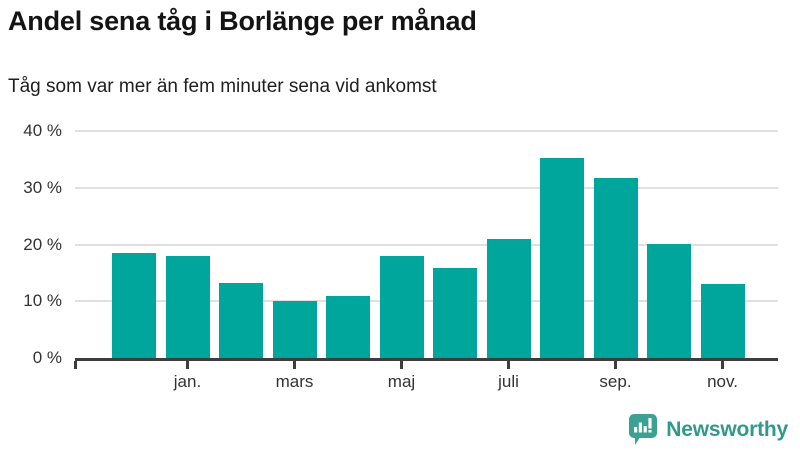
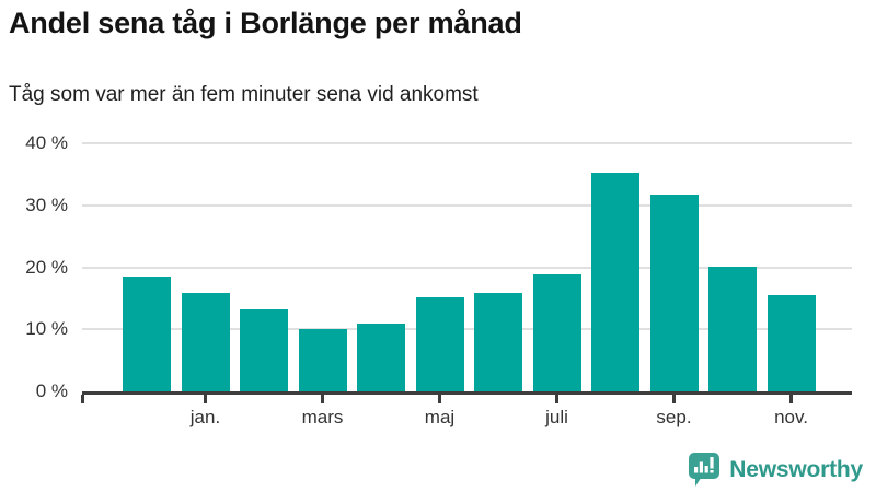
jan.: 18% -> 16%
maj: 18% -> 15%
juli: 21% -> 19%
nov.: 13% -> 16%
